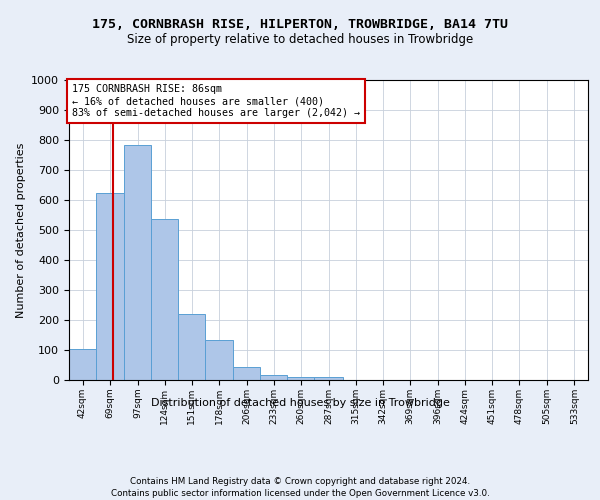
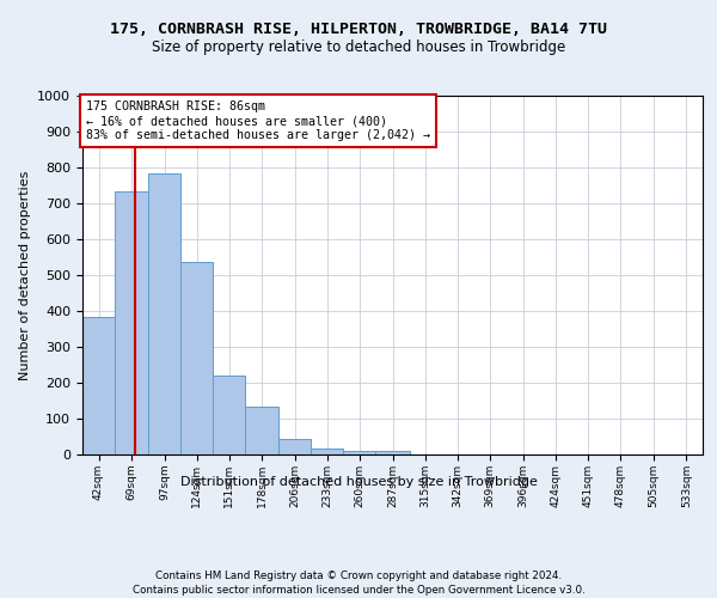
42sqm: 103 -> 385
69sqm: 622 -> 735
